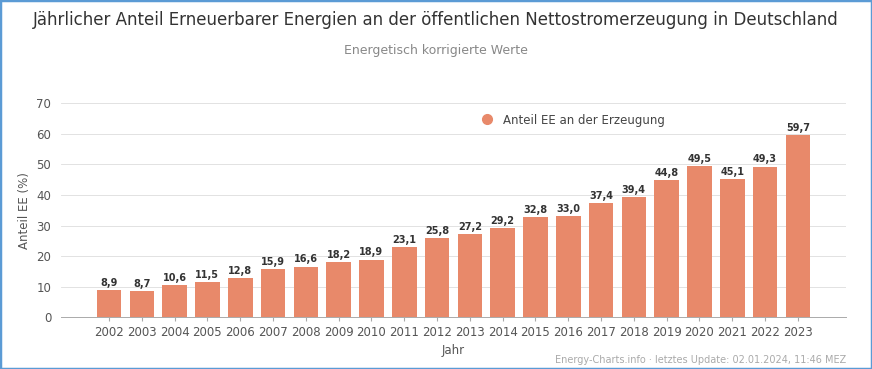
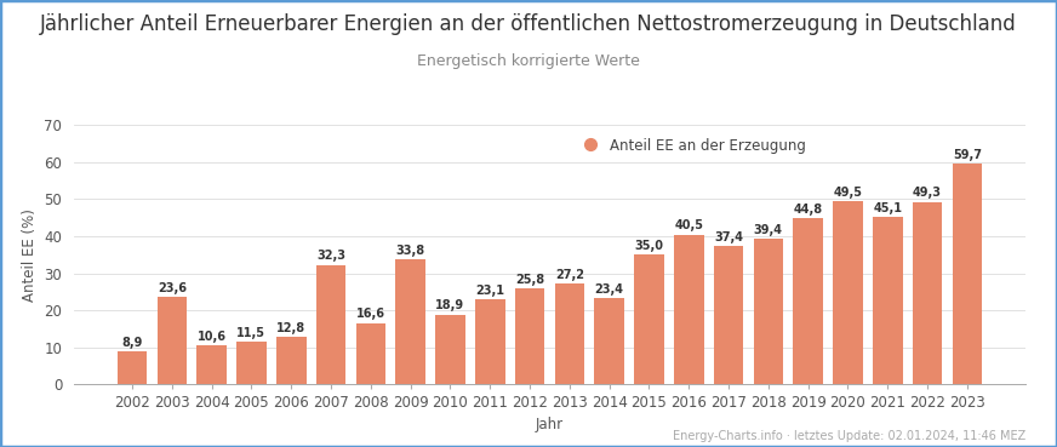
2003: 8,7 -> 23,6
2007: 15,9 -> 32,3
2009: 18,2 -> 33,8
2014: 29,2 -> 23,4
2015: 32,8 -> 35,0
2016: 33,0 -> 40,5
